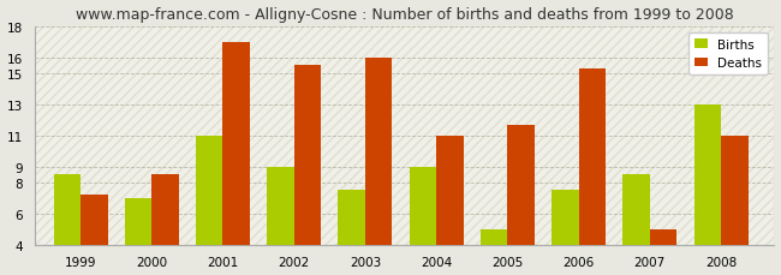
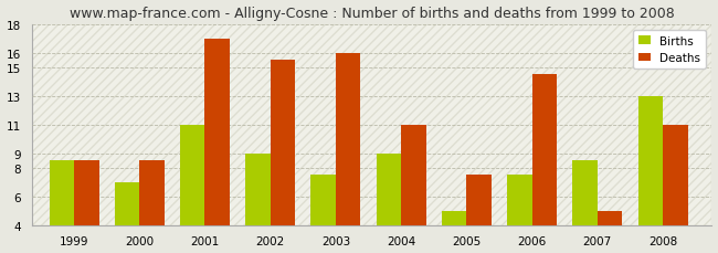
Deaths/1999: 7.2 -> 8.5
Deaths/2005: 11.7 -> 7.5
Deaths/2006: 15.3 -> 14.5
